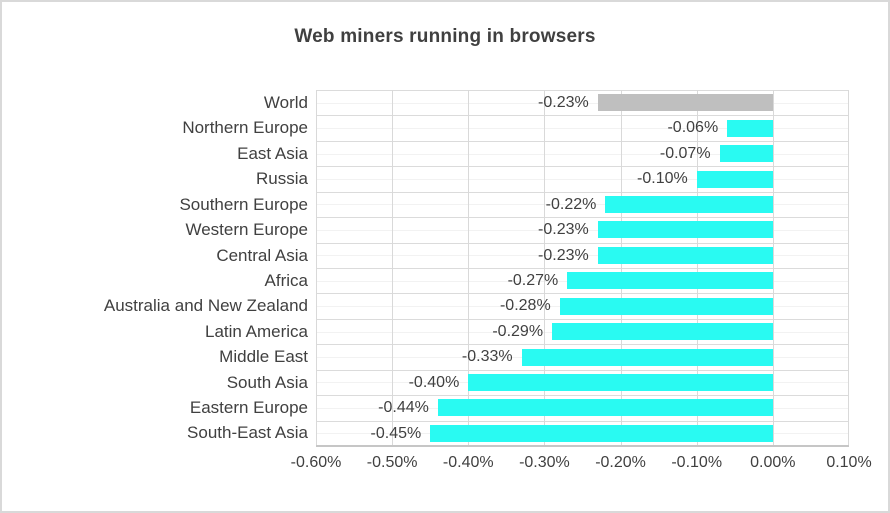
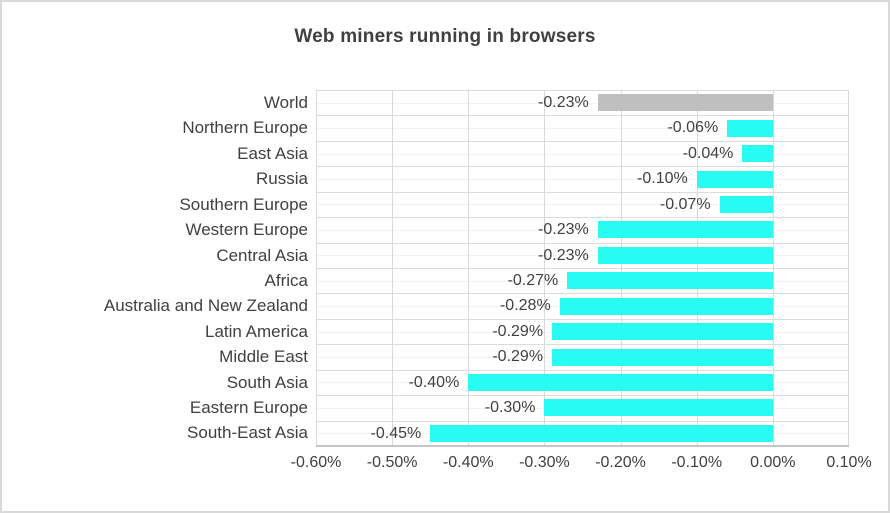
East Asia: -0.07% -> -0.04%
Southern Europe: -0.22% -> -0.07%
Middle East: -0.33% -> -0.29%
Eastern Europe: -0.44% -> -0.30%
